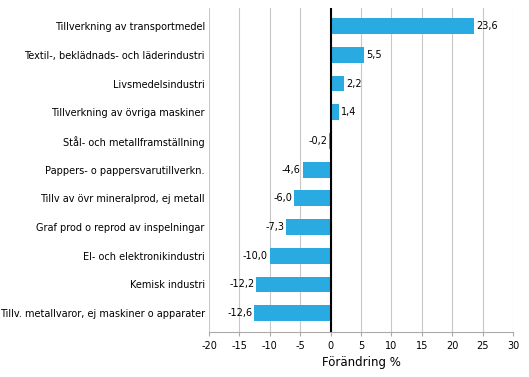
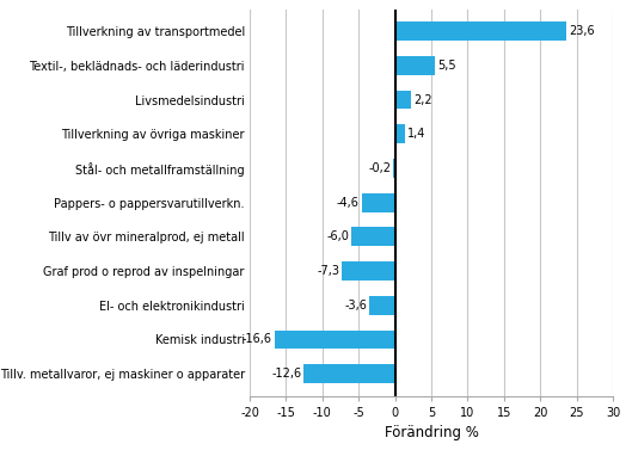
El- och elektronikindustri: -10,0 -> -3,6
Kemisk industri: -12,2 -> -16,6
